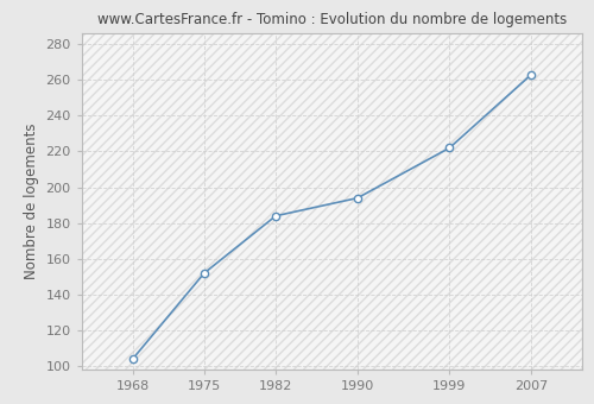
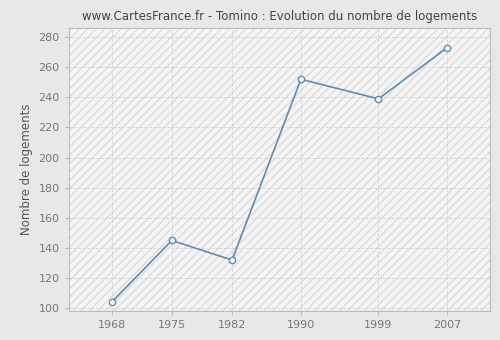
1975: 152 -> 145
1982: 184 -> 132
1990: 194 -> 252
1999: 222 -> 239
2007: 263 -> 273
